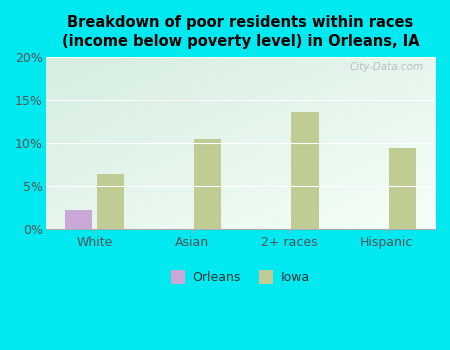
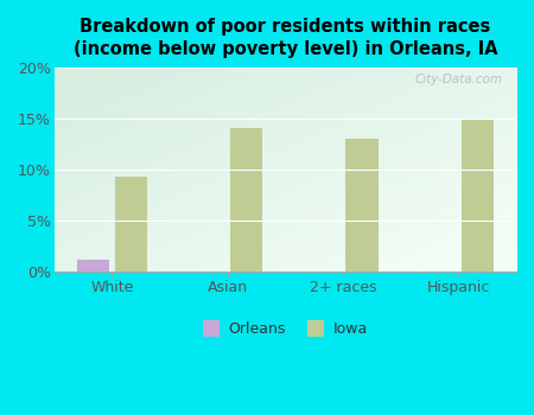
Orleans/White: 2.2% -> 1.1%
Iowa/White: 6.4% -> 9.3%
Iowa/Asian: 10.4% -> 14.0%
Iowa/2+ races: 13.6% -> 13.0%
Iowa/Hispanic: 9.4% -> 15.0%
